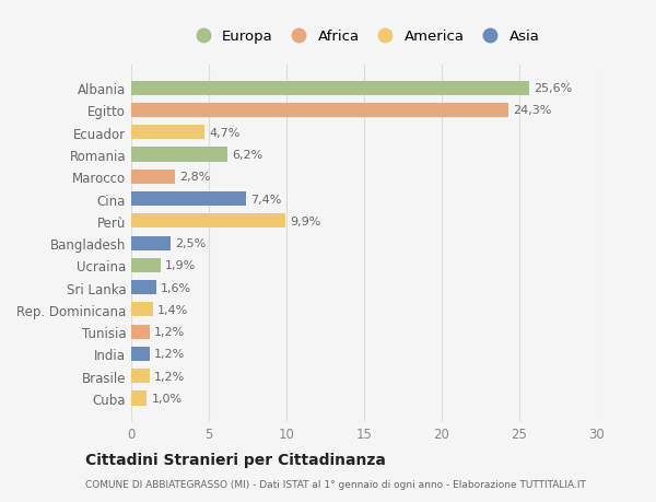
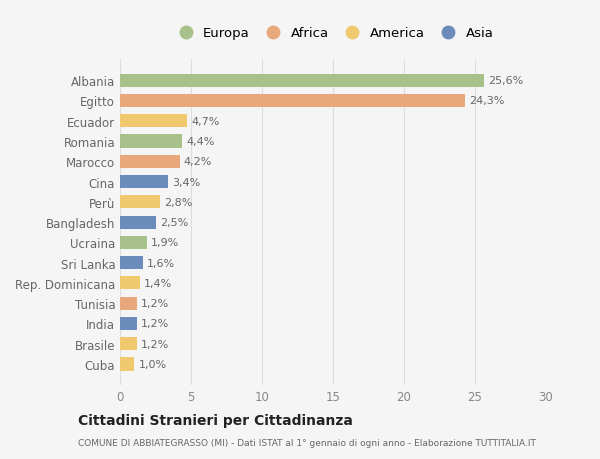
Romania: 6,2% -> 4,4%
Marocco: 2,8% -> 4,2%
Cina: 7,4% -> 3,4%
Perù: 9,9% -> 2,8%
